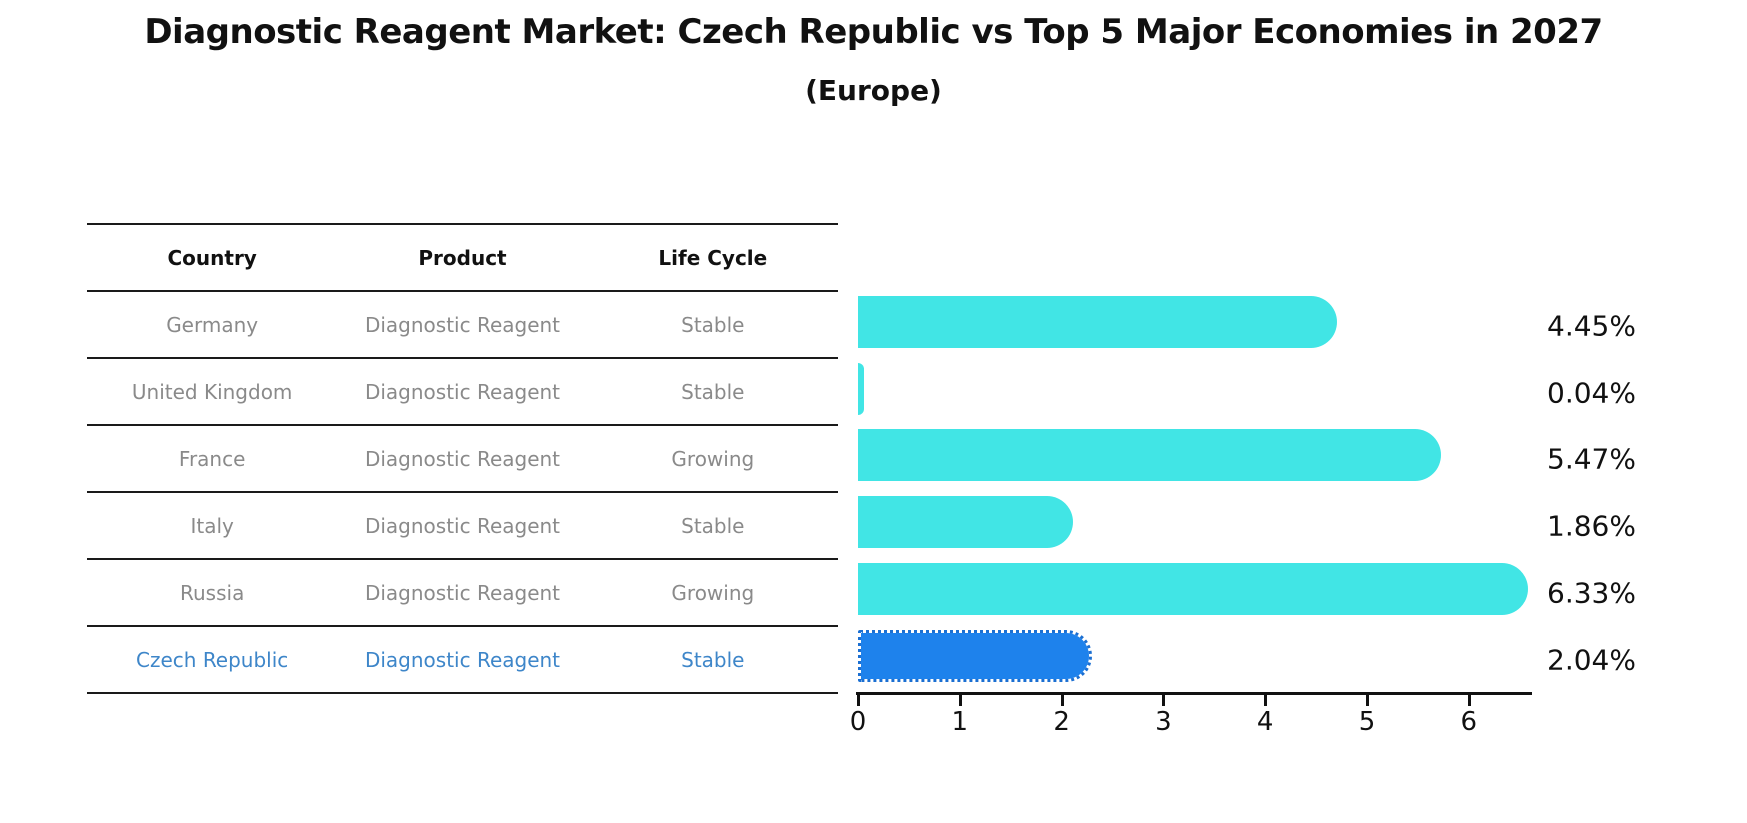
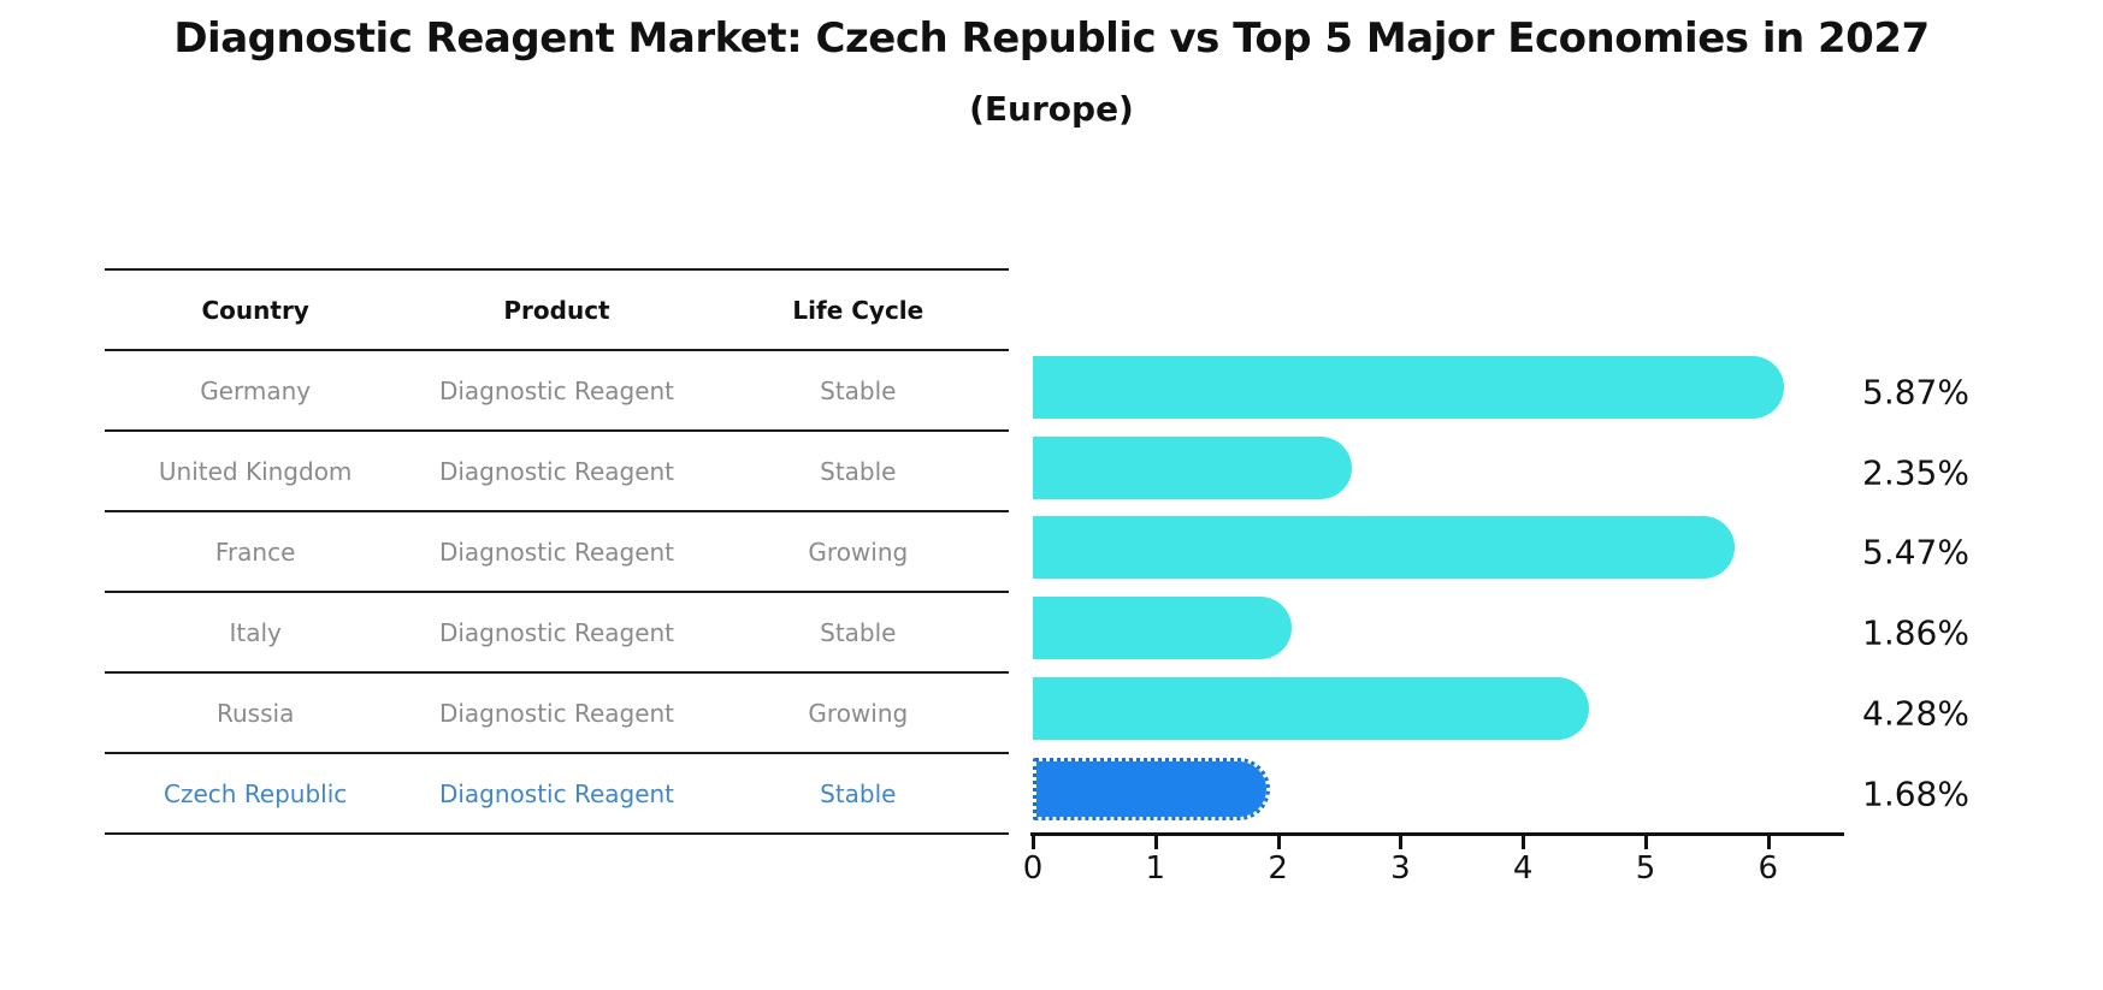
Germany: 4.45% -> 5.87%
United Kingdom: 0.04% -> 2.35%
Russia: 6.33% -> 4.28%
Czech Republic: 2.04% -> 1.68%
